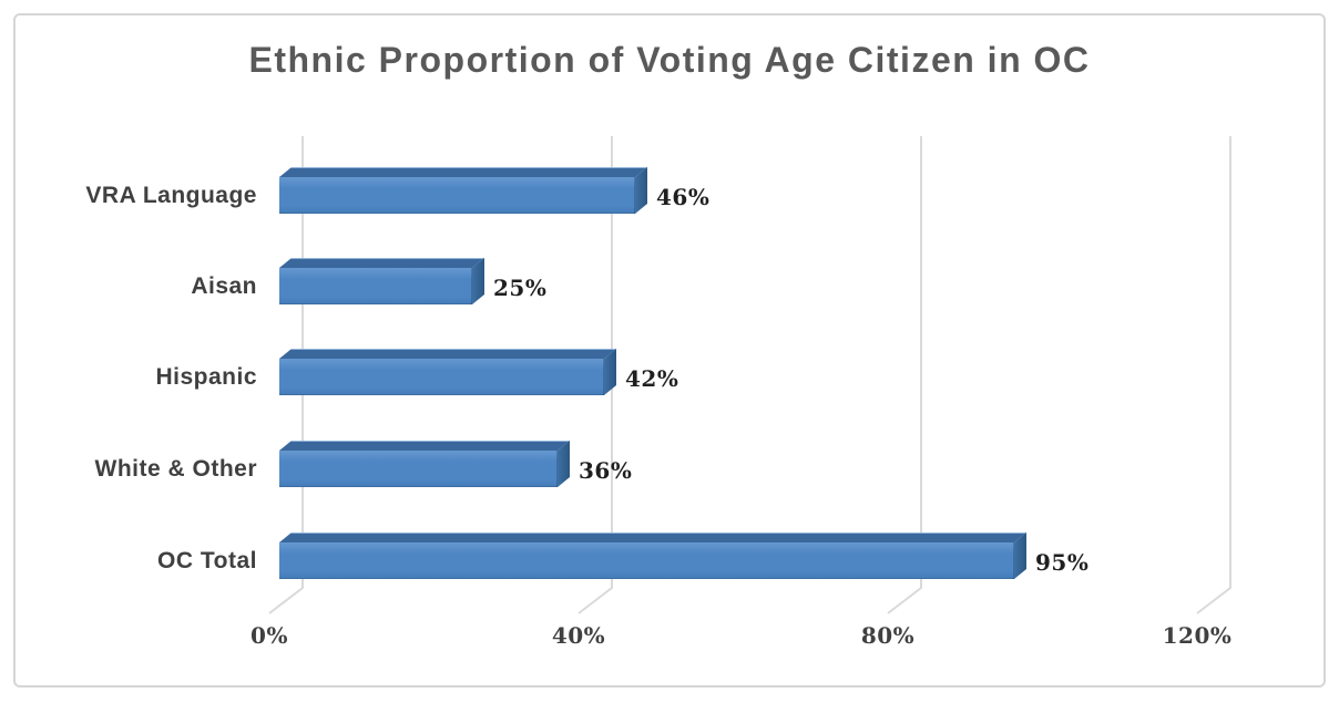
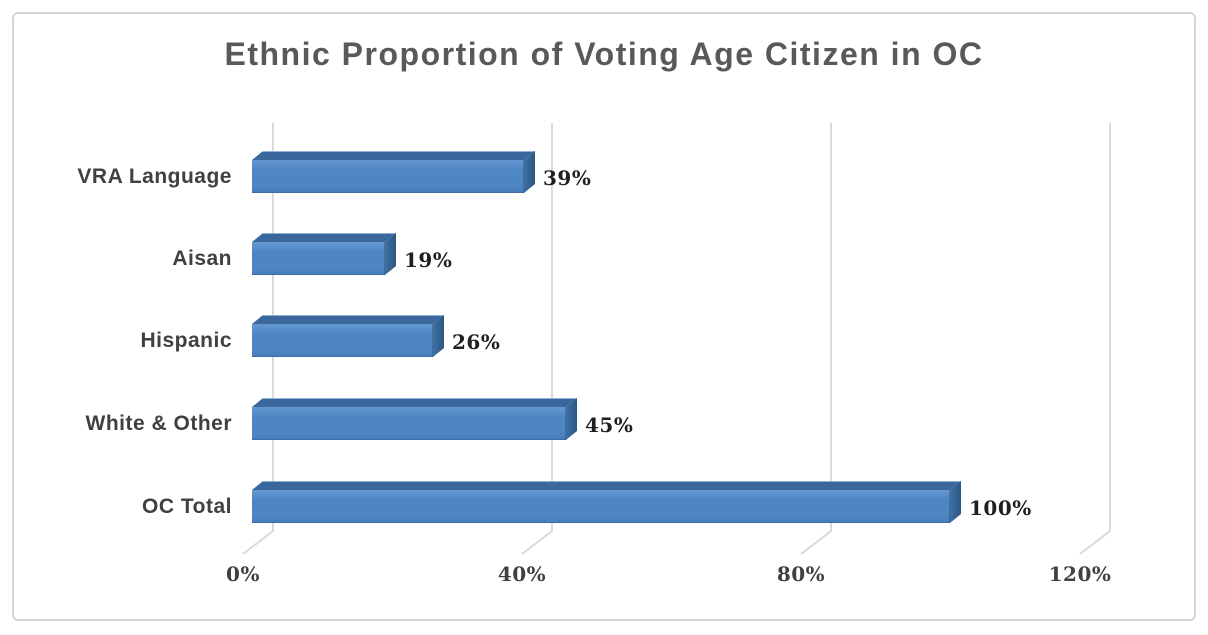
VRA Language: 46% -> 39%
Aisan: 25% -> 19%
Hispanic: 42% -> 26%
White & Other: 36% -> 45%
OC Total: 95% -> 100%
